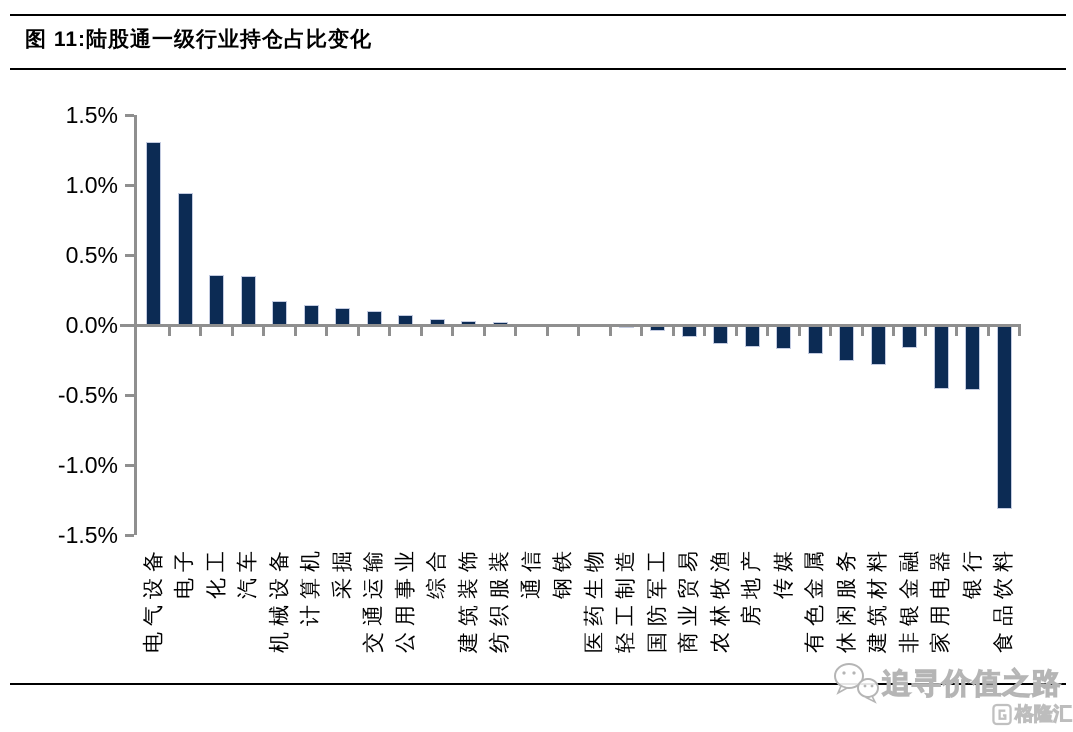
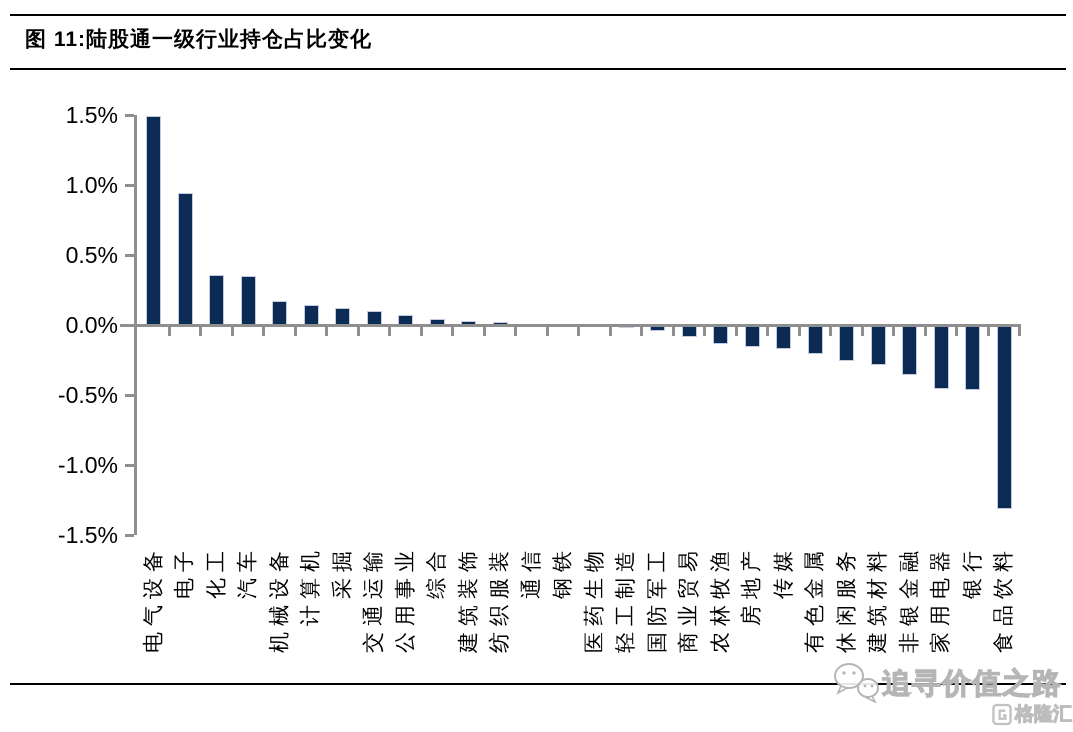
电气设备: 1.31% -> 1.49%
非银金融: -0.15% -> -0.34%
